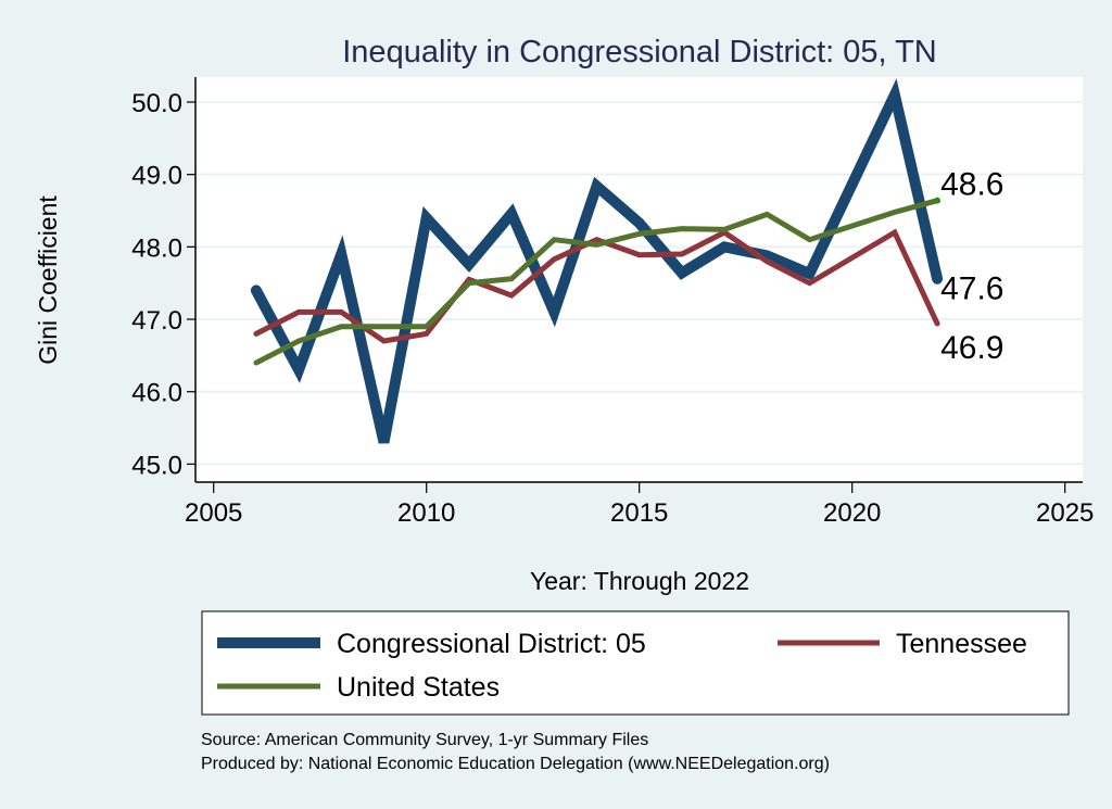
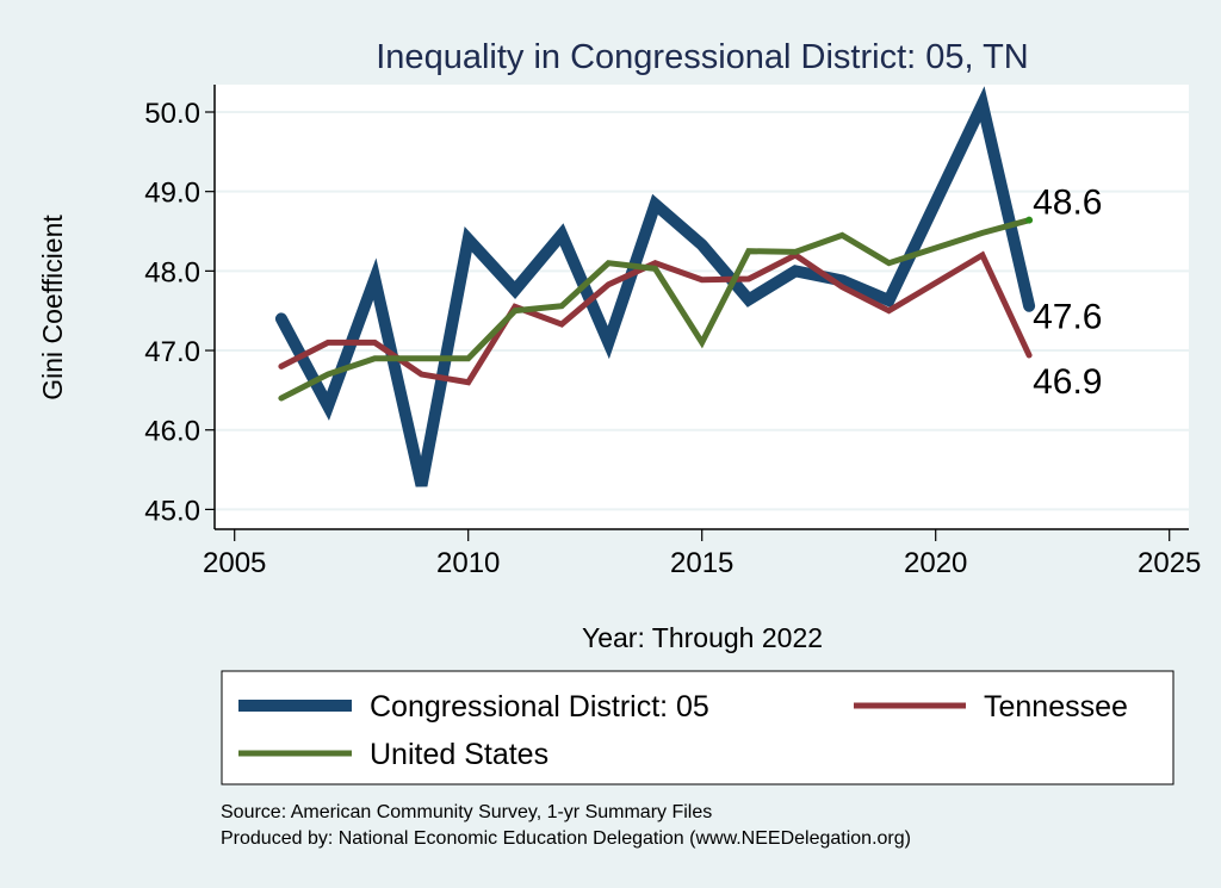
Tennessee/2010: 46.8 -> 46.6
United States/2015: 48.2 -> 47.1
